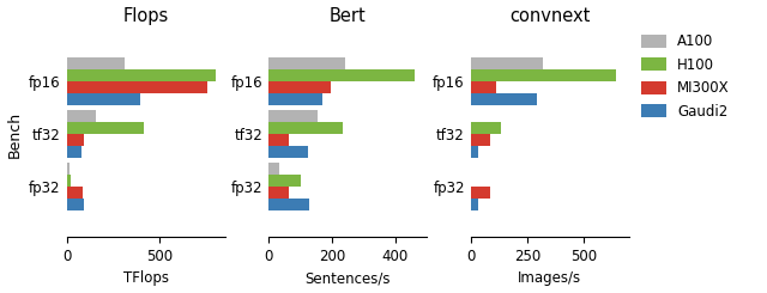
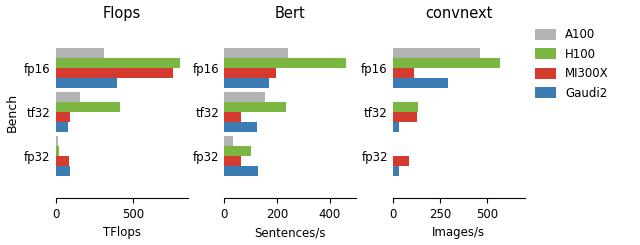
convnext/A100/fp16: 320 -> 460
convnext/H100/fp16: 640 -> 570
convnext/MI300X/tf32: 80 -> 130
